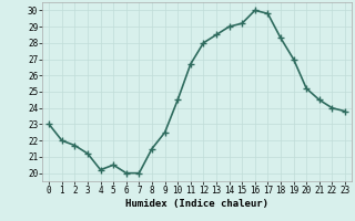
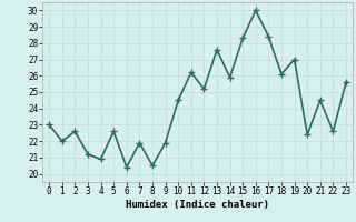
2: 21.7 -> 22.6
4: 20.2 -> 20.9
5: 20.5 -> 22.6
6: 20.0 -> 20.4
7: 20.0 -> 21.9
8: 21.5 -> 20.5
9: 22.5 -> 21.9
11: 26.7 -> 26.2
12: 28.0 -> 25.2
13: 28.5 -> 27.6
14: 29.0 -> 25.9
15: 29.2 -> 28.3
17: 29.8 -> 28.4
18: 28.3 -> 26.1
20: 25.2 -> 22.4
22: 24.0 -> 22.6
23: 23.8 -> 25.6
